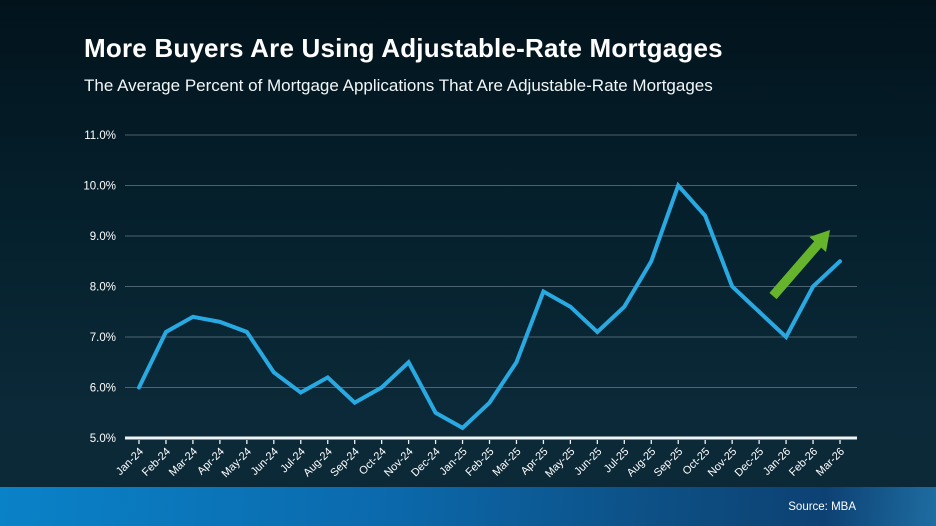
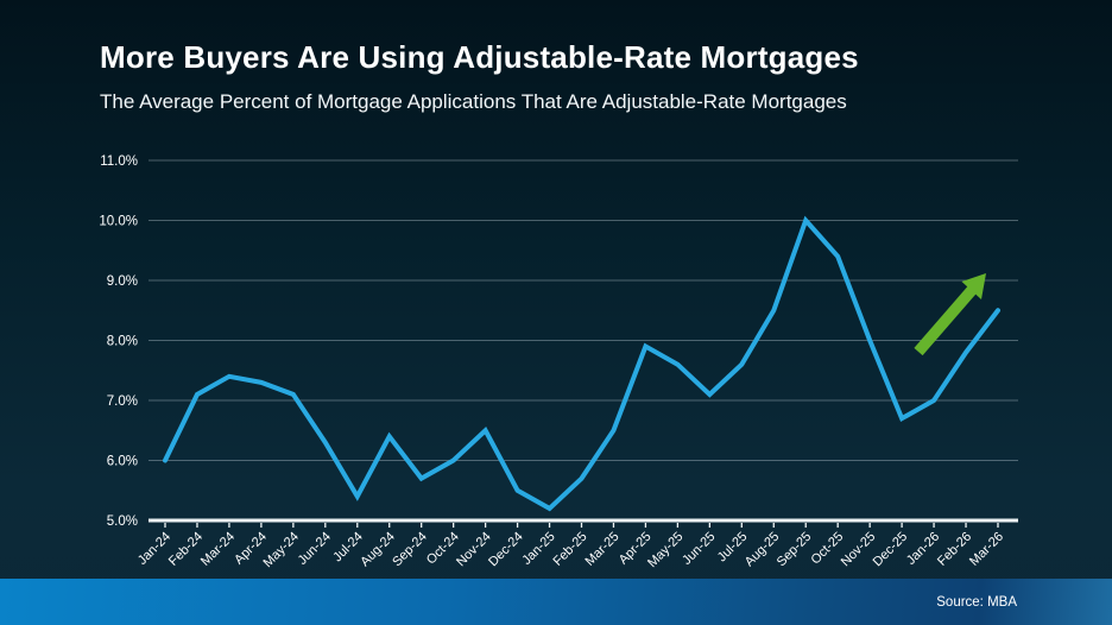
Jul-24: 5.9% -> 5.4%
Aug-24: 6.2% -> 6.4%
Dec-25: 7.5% -> 6.7%
Feb-26: 8.0% -> 7.8%
